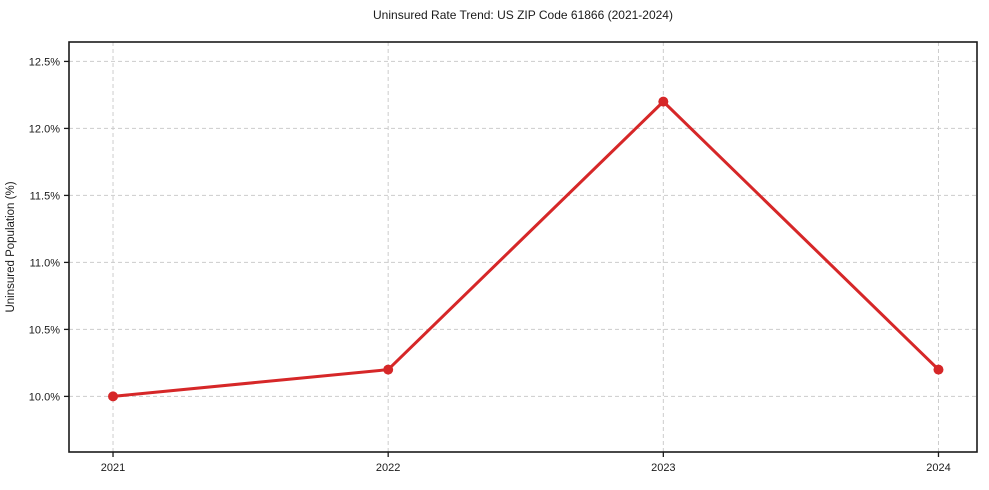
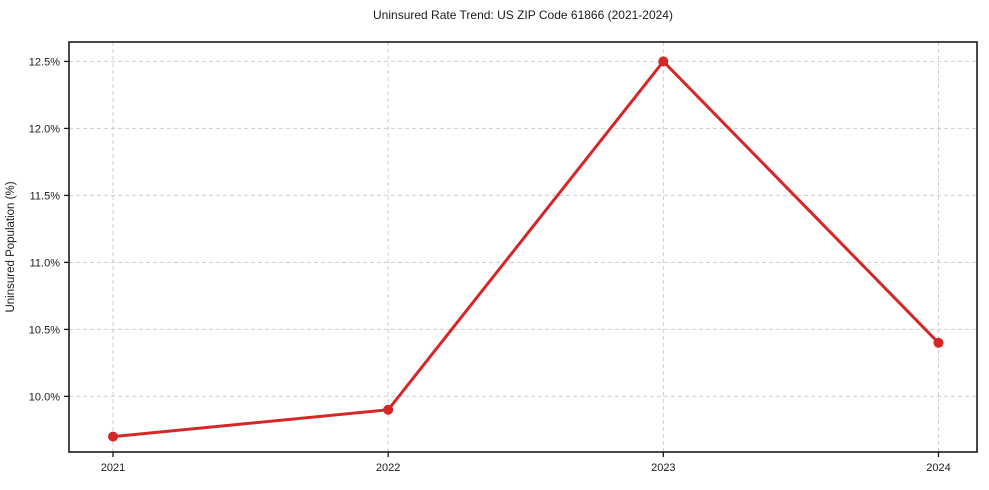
2021: 10.0% -> 9.7%
2022: 10.2% -> 9.9%
2023: 12.2% -> 12.5%
2024: 10.2% -> 10.4%
